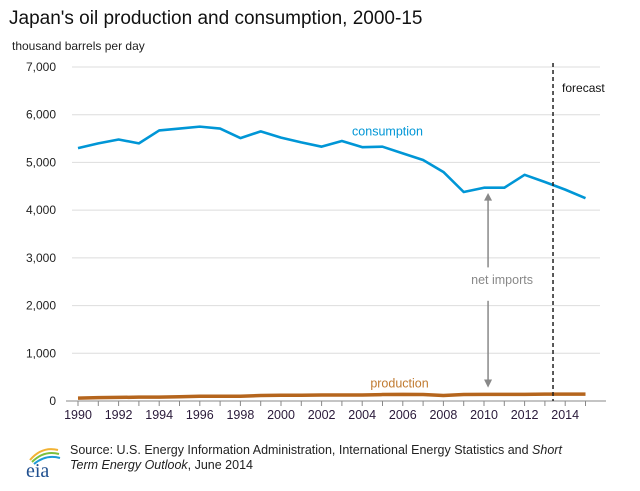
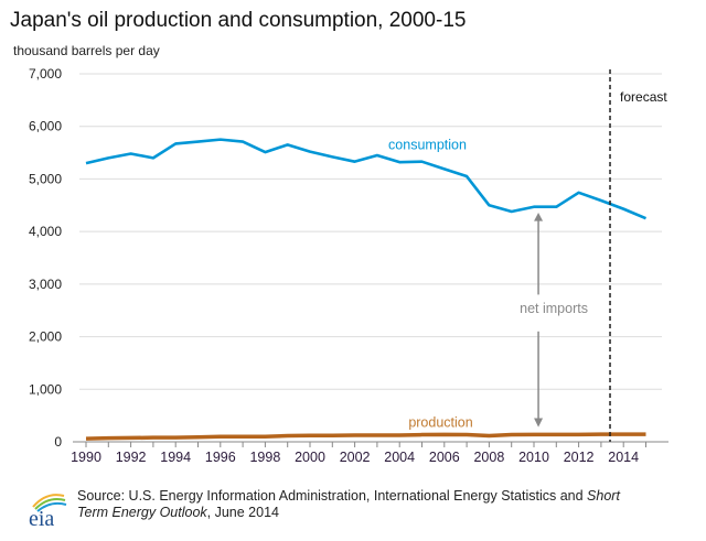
consumption/2008: 4800 -> 4500
